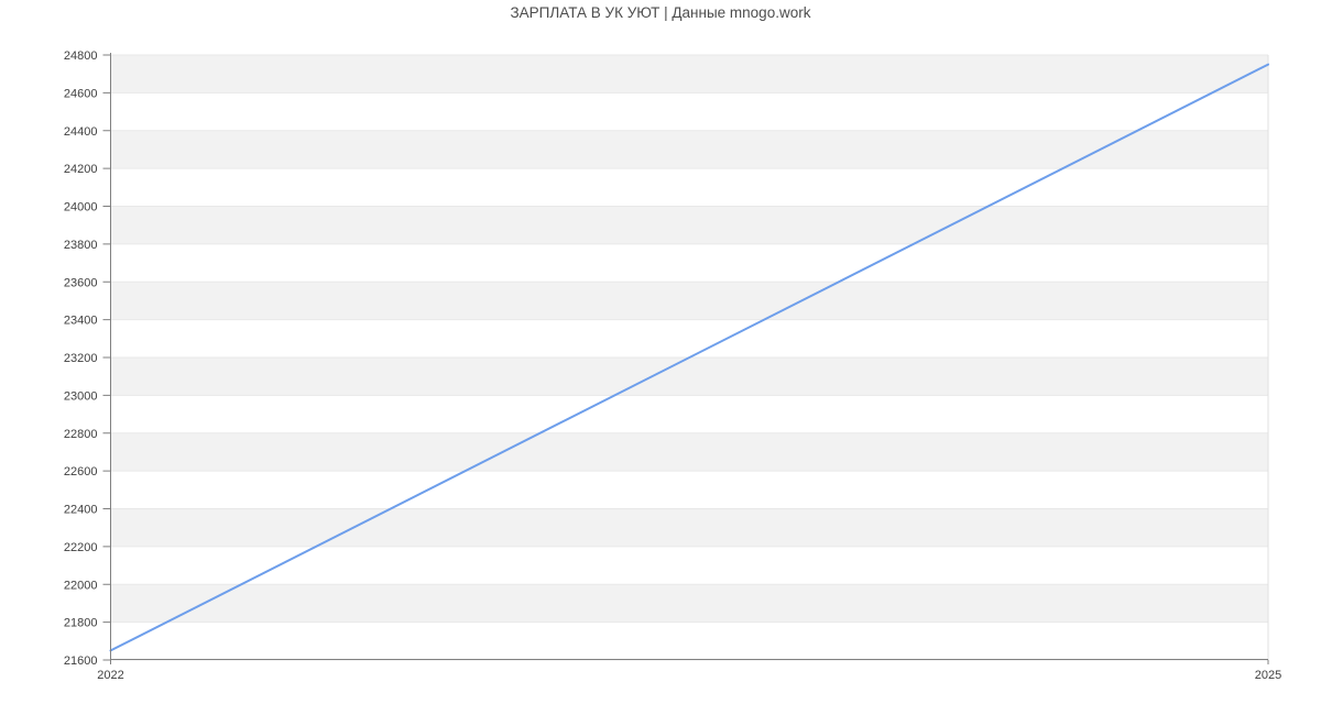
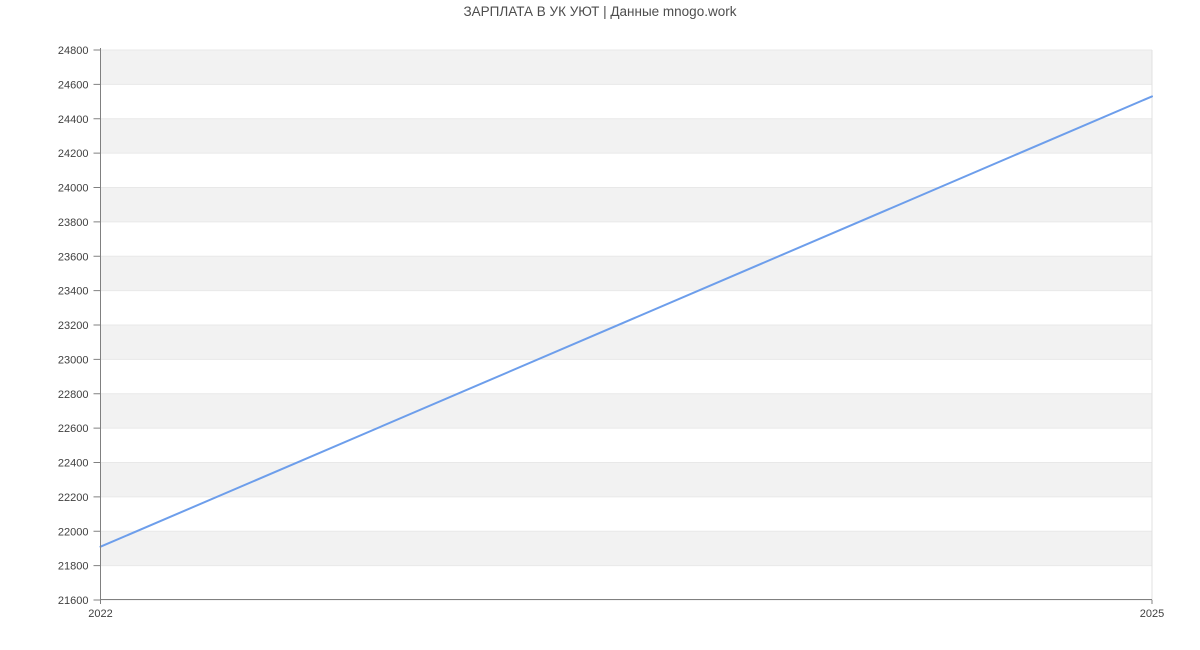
2022: 21650 -> 21910
2025: 24750 -> 24530
